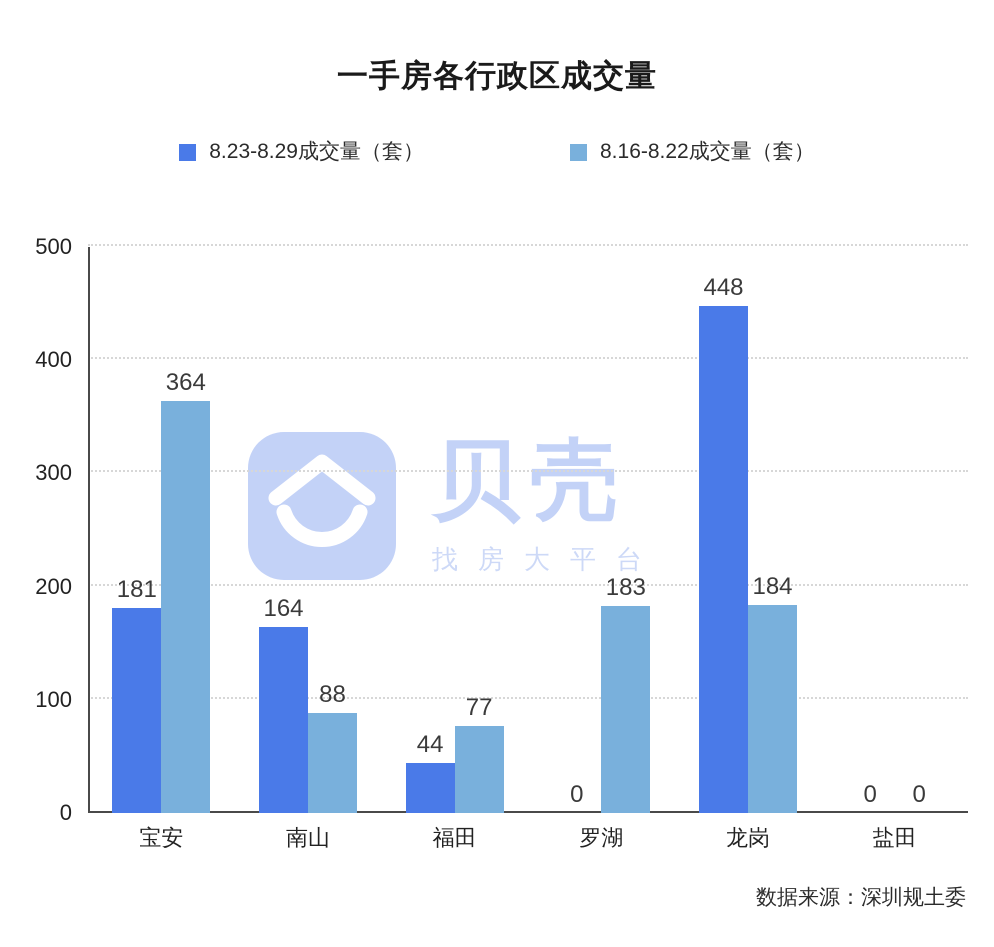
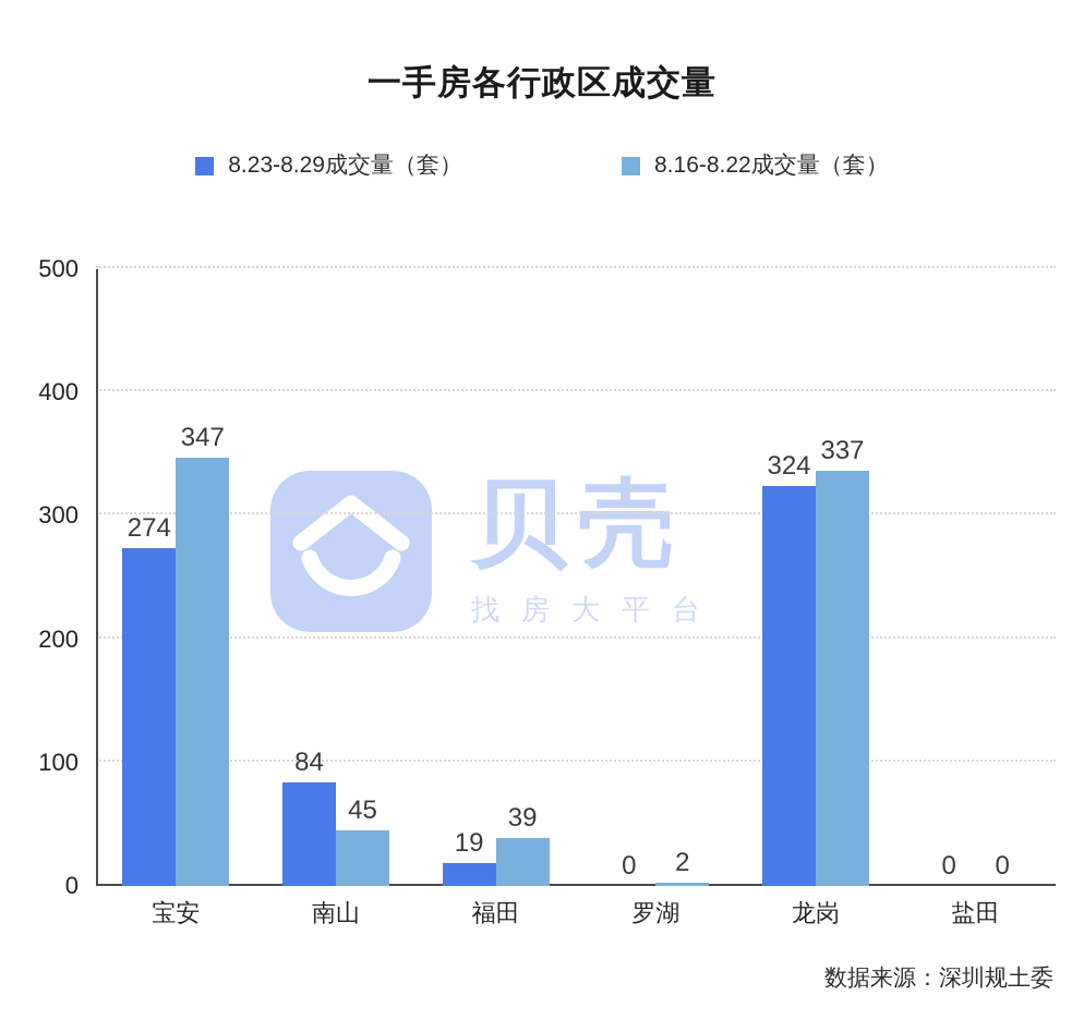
8.23-8.29成交量（套）/宝安: 181 -> 274
8.16-8.22成交量（套）/宝安: 364 -> 347
8.23-8.29成交量（套）/南山: 164 -> 84
8.16-8.22成交量（套）/南山: 88 -> 45
8.23-8.29成交量（套）/福田: 44 -> 19
8.16-8.22成交量（套）/福田: 77 -> 39
8.16-8.22成交量（套）/罗湖: 183 -> 2
8.23-8.29成交量（套）/龙岗: 448 -> 324
8.16-8.22成交量（套）/龙岗: 184 -> 337
